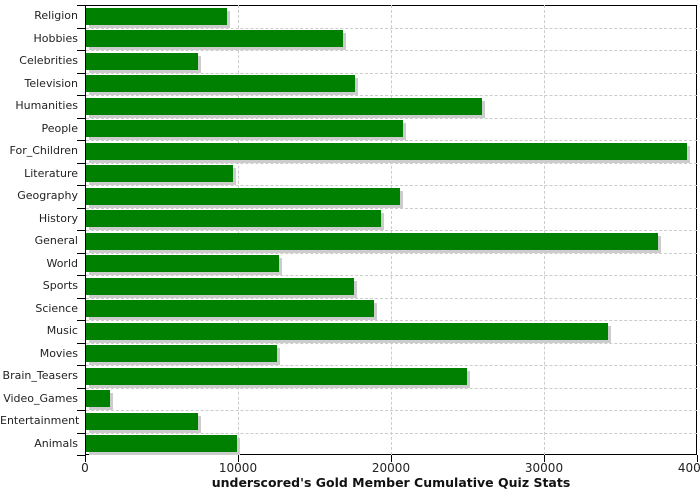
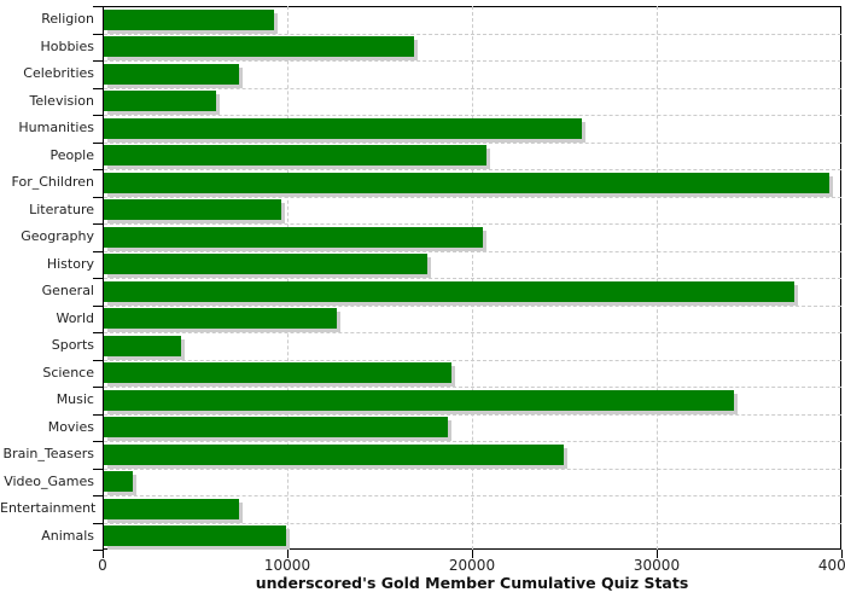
Television: 17600 -> 6100
History: 19300 -> 17500
Sports: 17500 -> 4200
Movies: 12500 -> 18600
